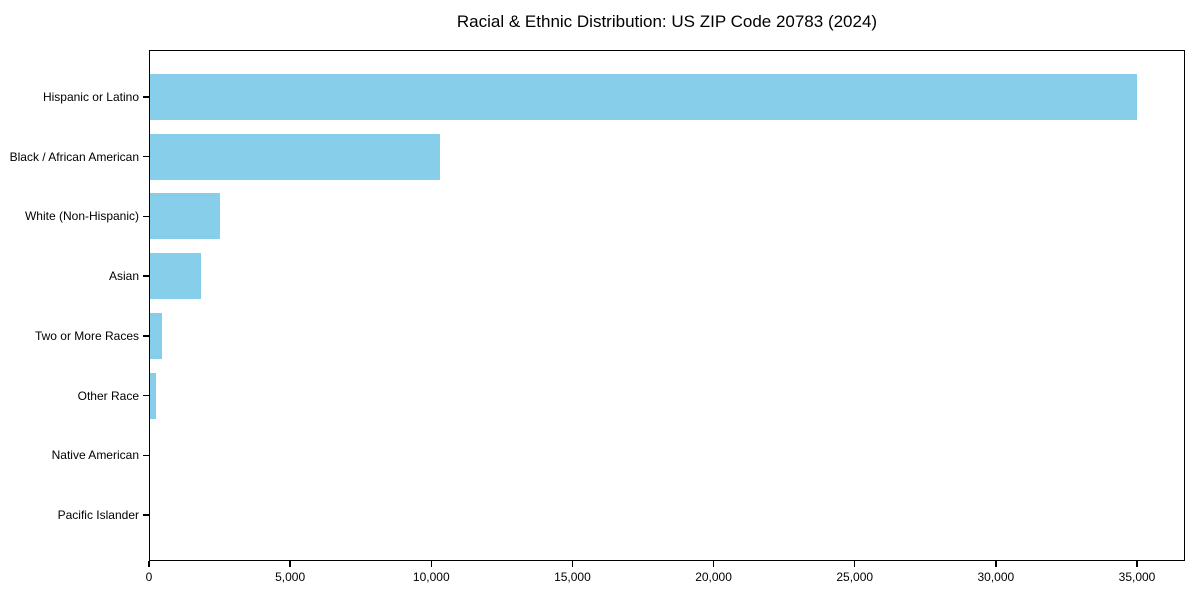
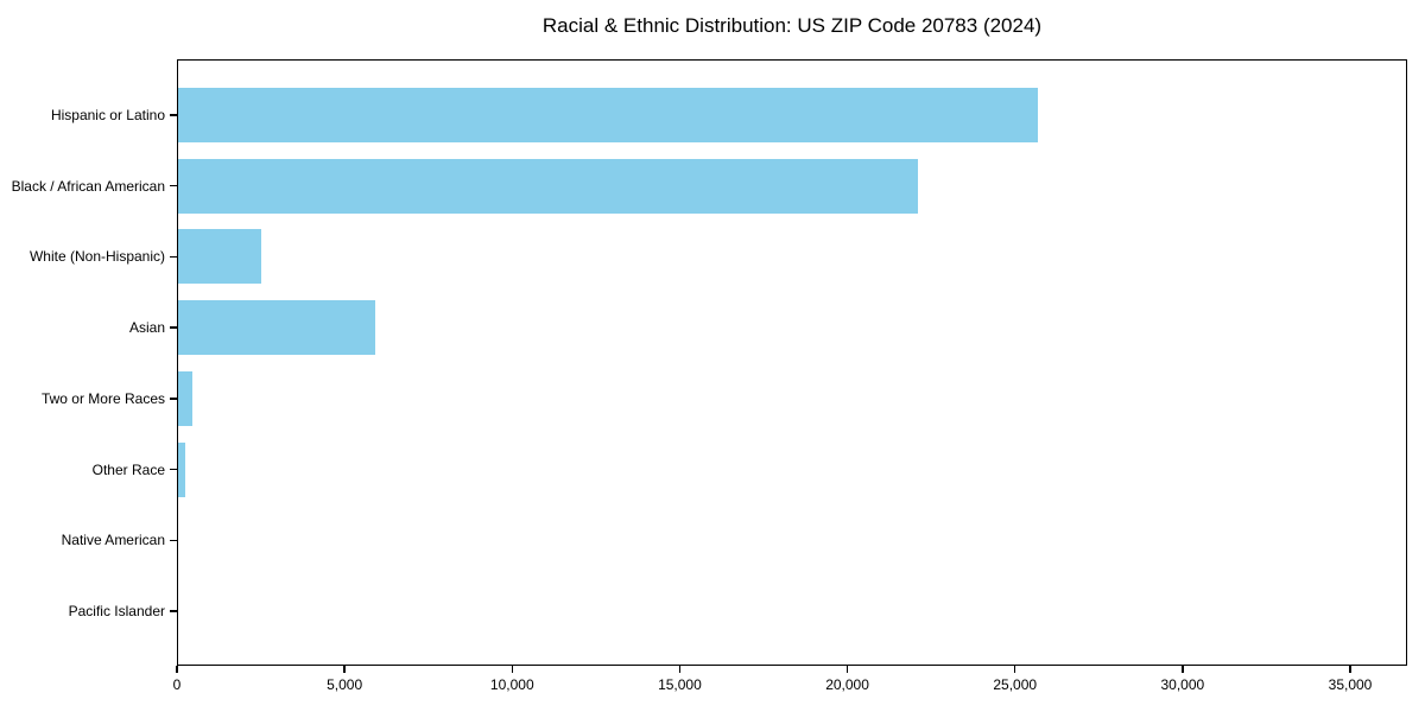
Hispanic or Latino: 35000 -> 25700
Black / African American: 10300 -> 22100
Asian: 1800 -> 5900
